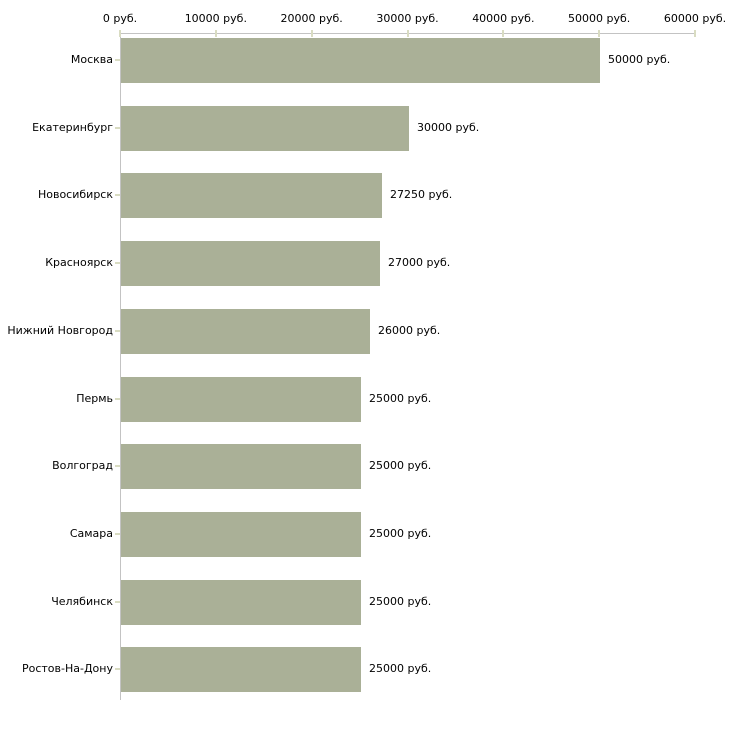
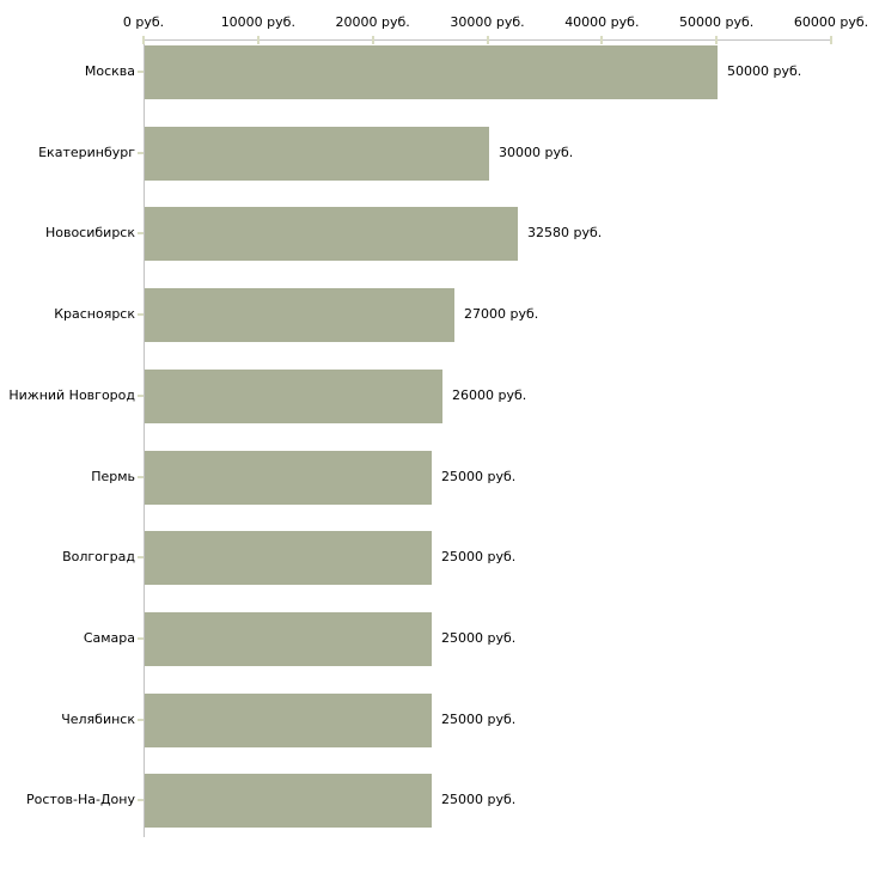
Новосибирск: 27250 -> 32580
